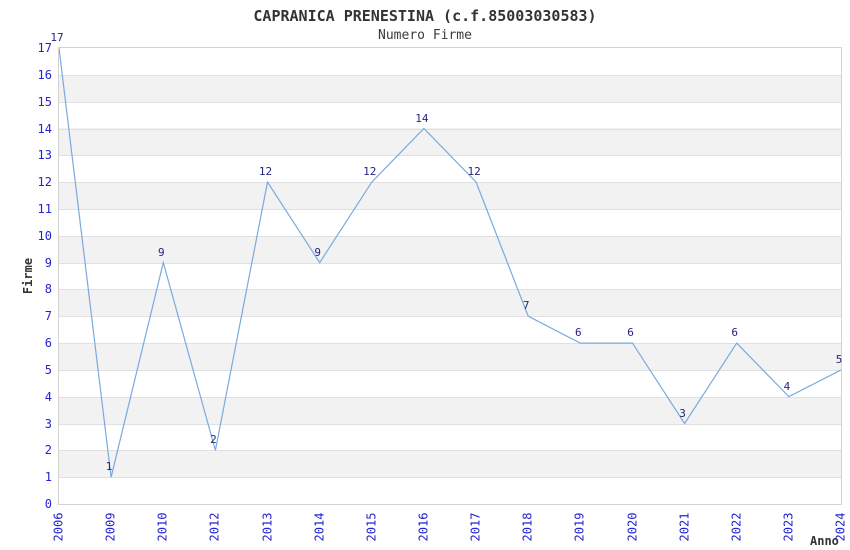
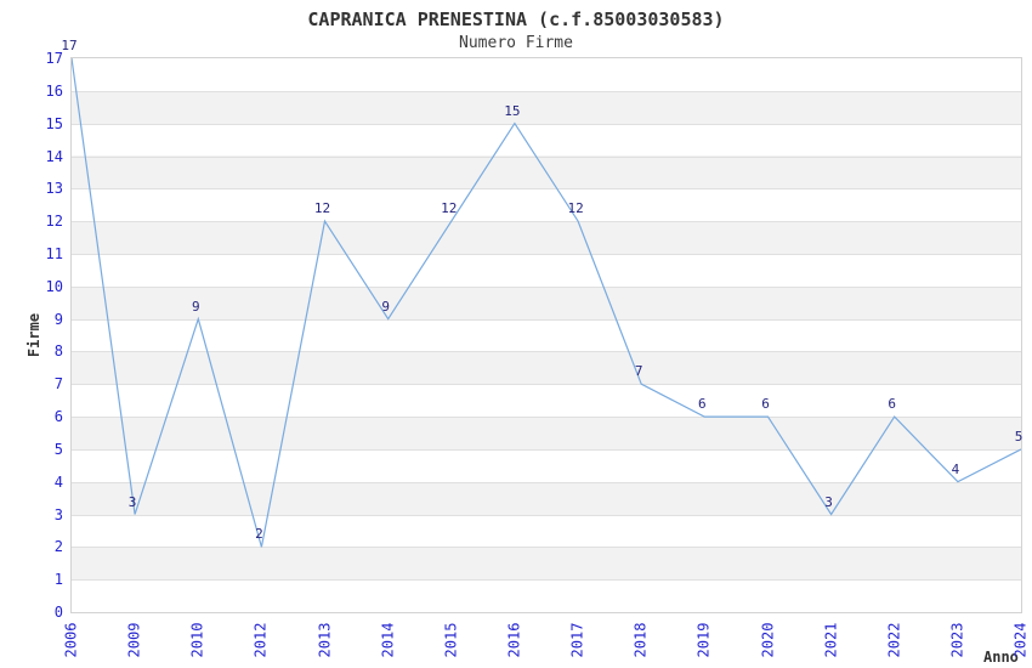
2009: 1 -> 3
2016: 14 -> 15
